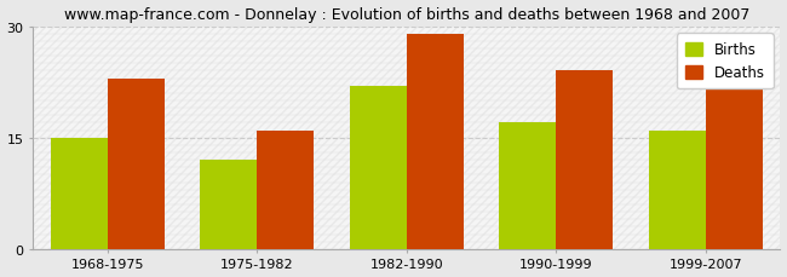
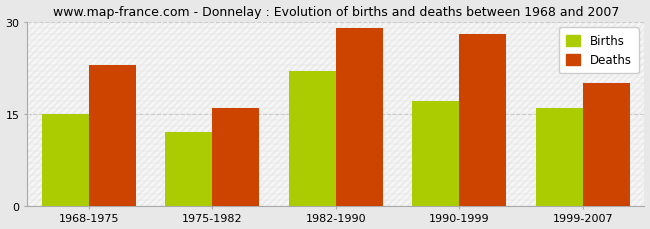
Deaths/1990-1999: 24 -> 28
Deaths/1999-2007: 22 -> 20
